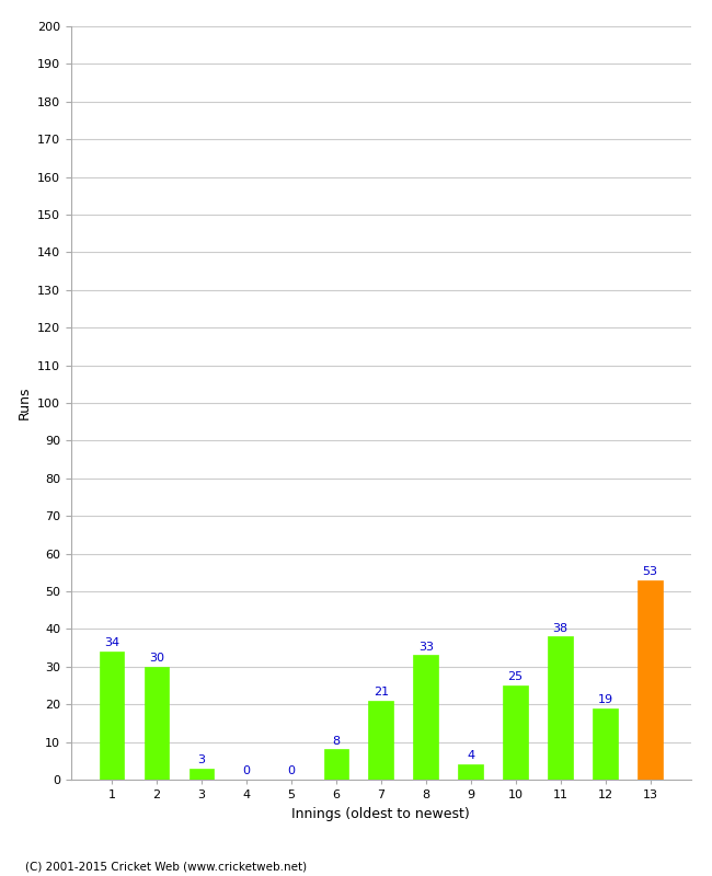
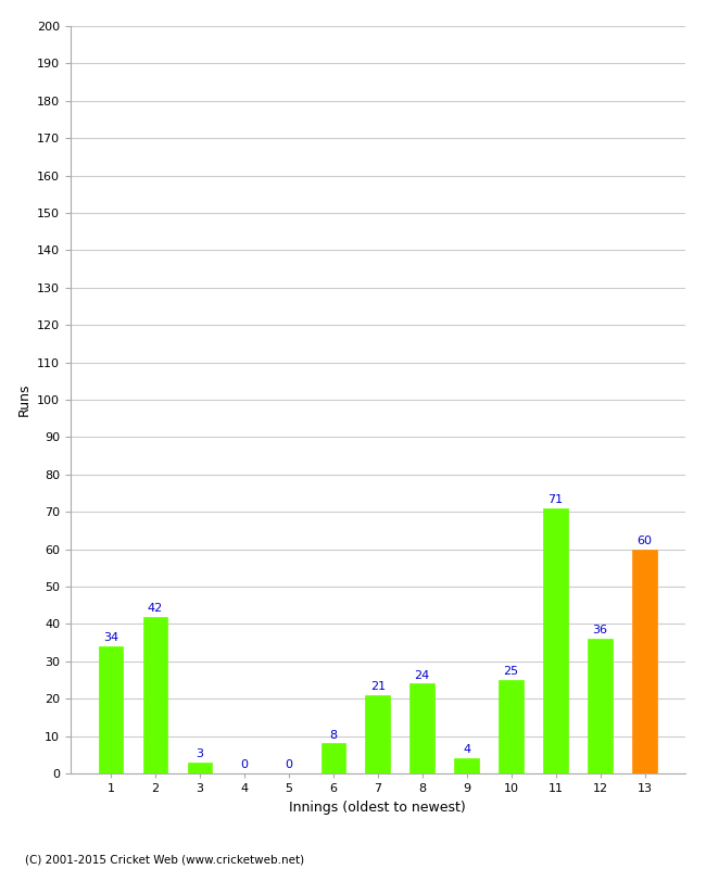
2: 30 -> 42
8: 33 -> 24
11: 38 -> 71
12: 19 -> 36
13: 53 -> 60
